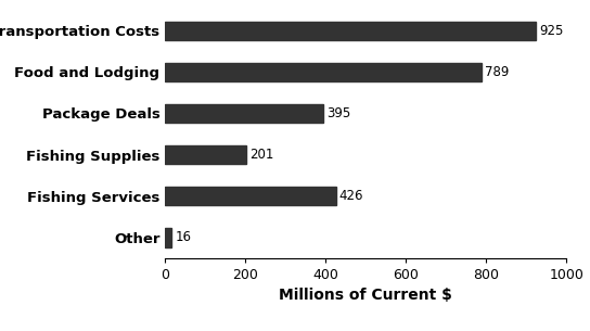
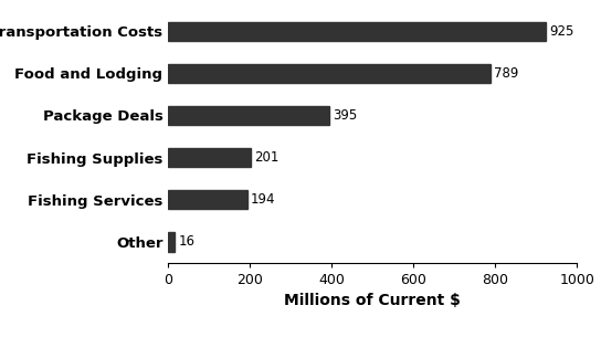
Fishing Services: 426 -> 194
